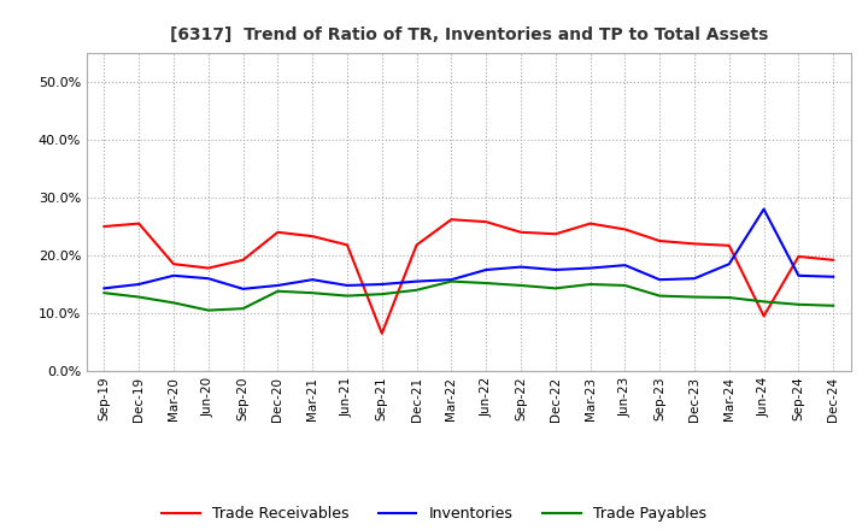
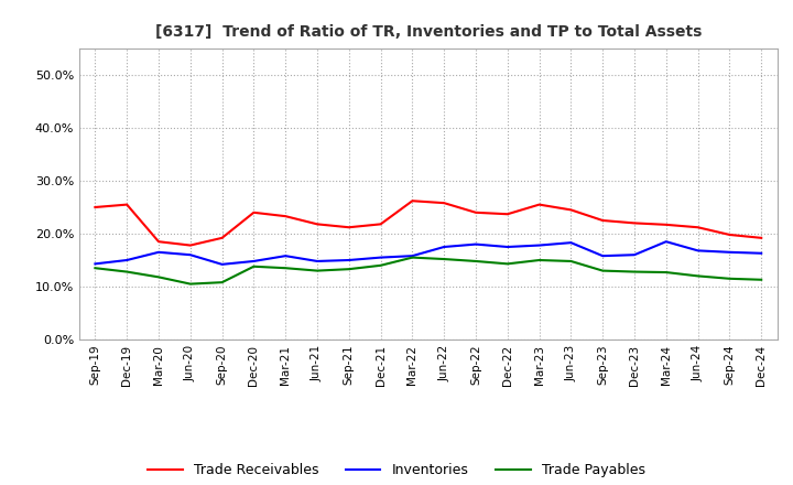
Trade Receivables/Sep-21: 6.5% -> 21.2%
Trade Receivables/Jun-24: 9.5% -> 21.2%
Inventories/Jun-24: 28.0% -> 16.8%
